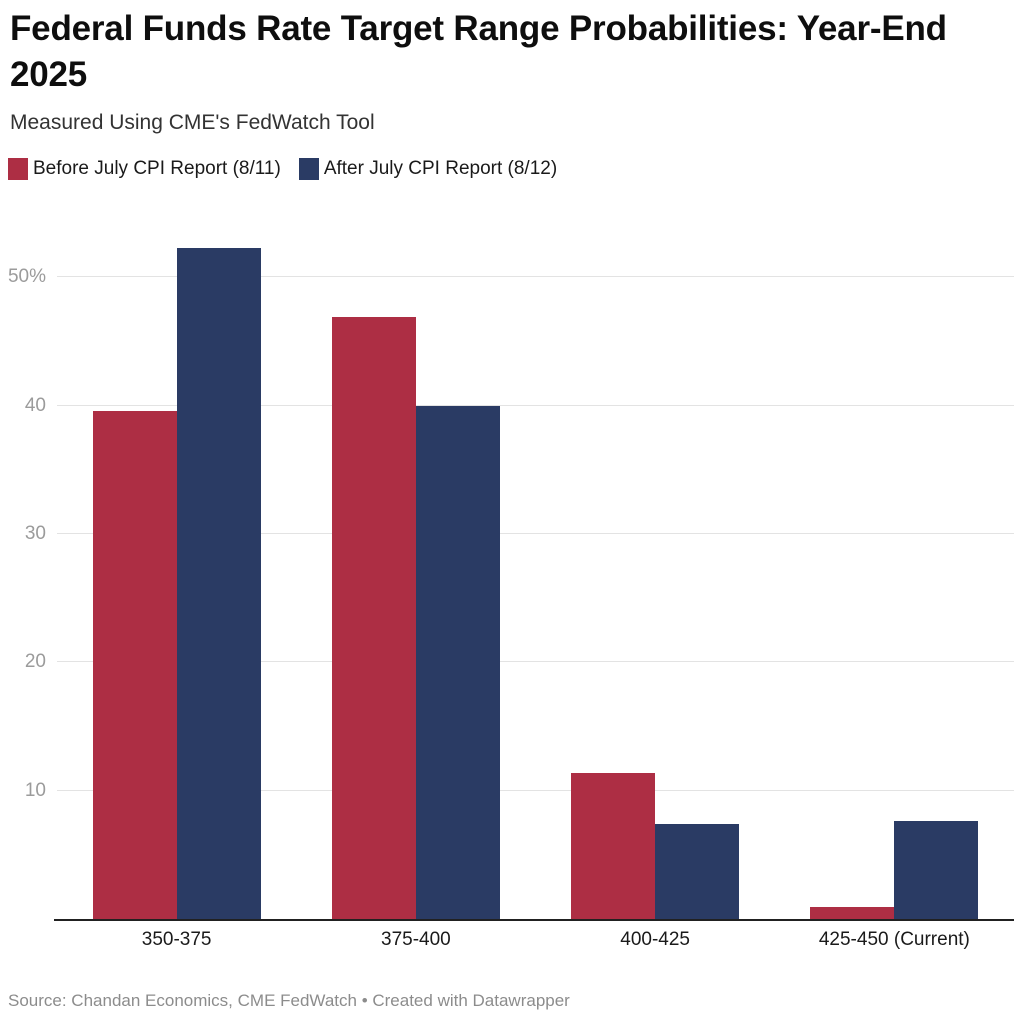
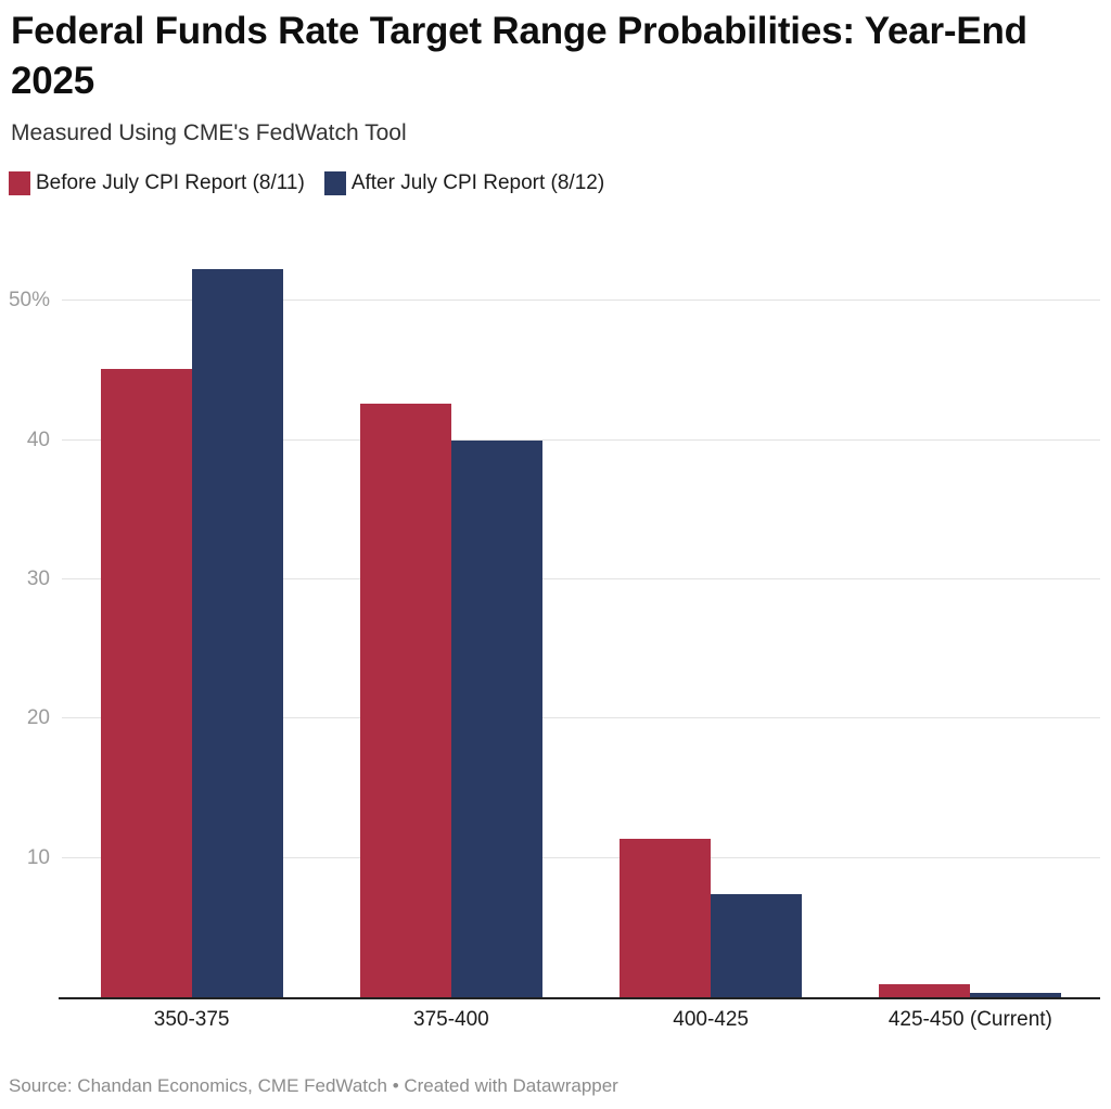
Before July CPI Report (8/11)/350-375: 39.6% -> 45.1%
Before July CPI Report (8/11)/375-400: 46.9% -> 42.6%
After July CPI Report (8/12)/425-450 (Current): 7.6% -> 0.3%
